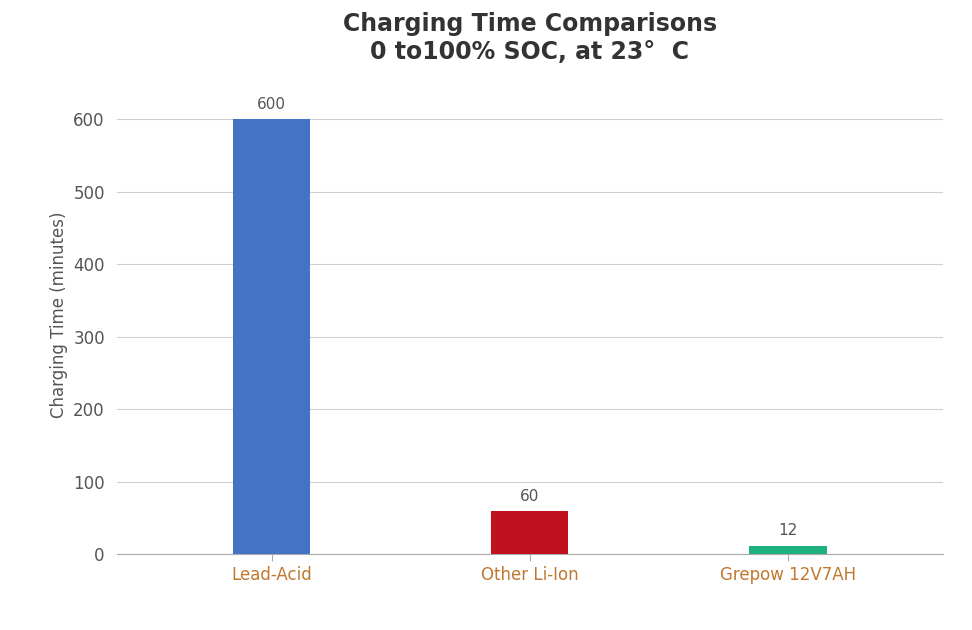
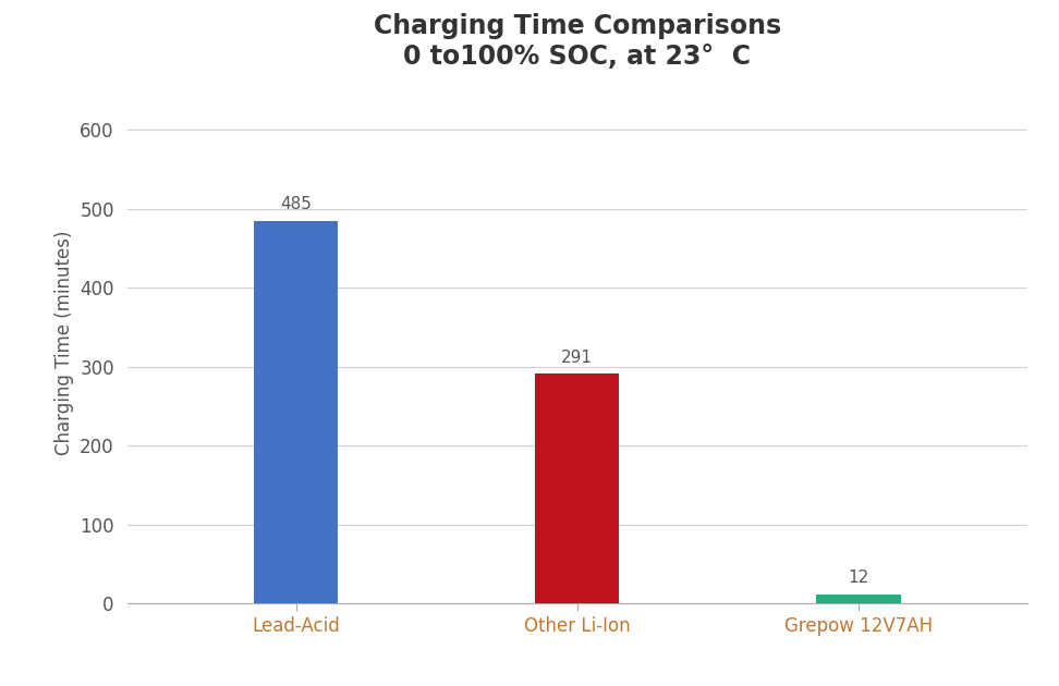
Lead-Acid: 600 -> 485
Other Li-Ion: 60 -> 291
